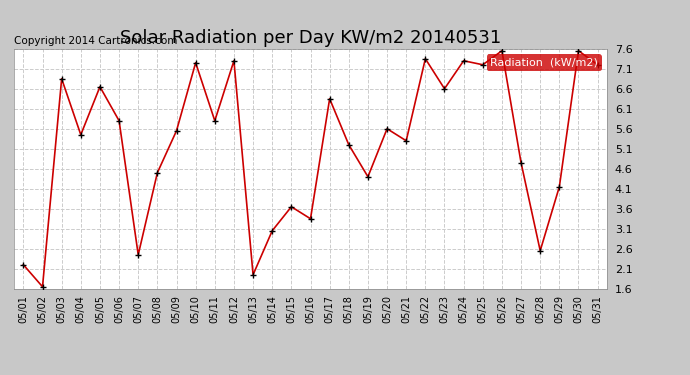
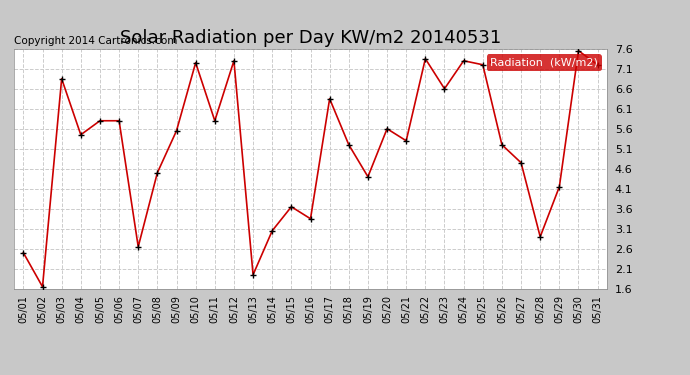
05/01: 2.20 -> 2.50
05/05: 6.65 -> 5.80
05/07: 2.45 -> 2.65
05/26: 7.55 -> 5.20
05/28: 2.55 -> 2.90
